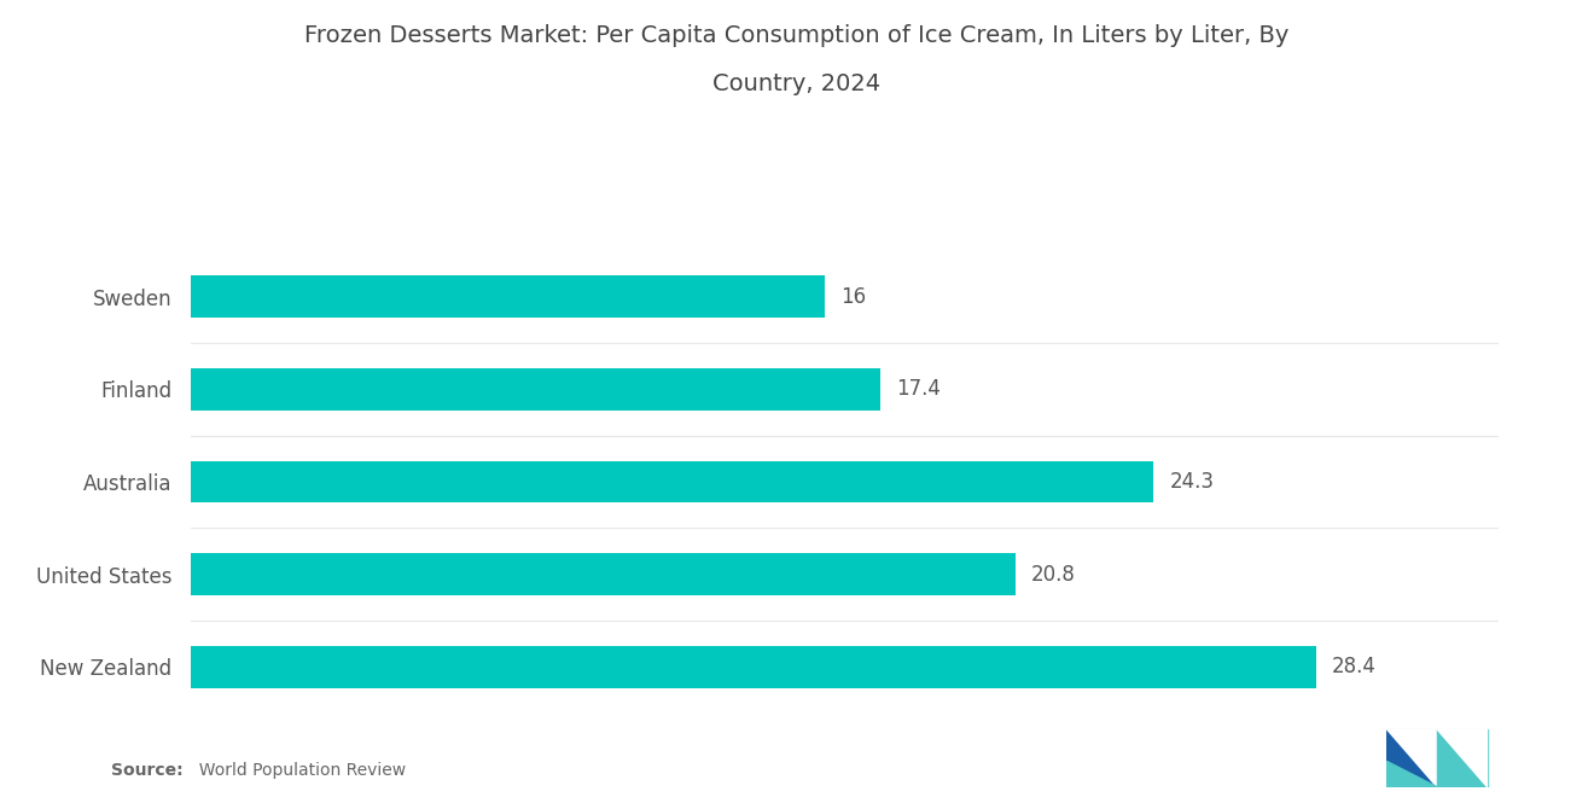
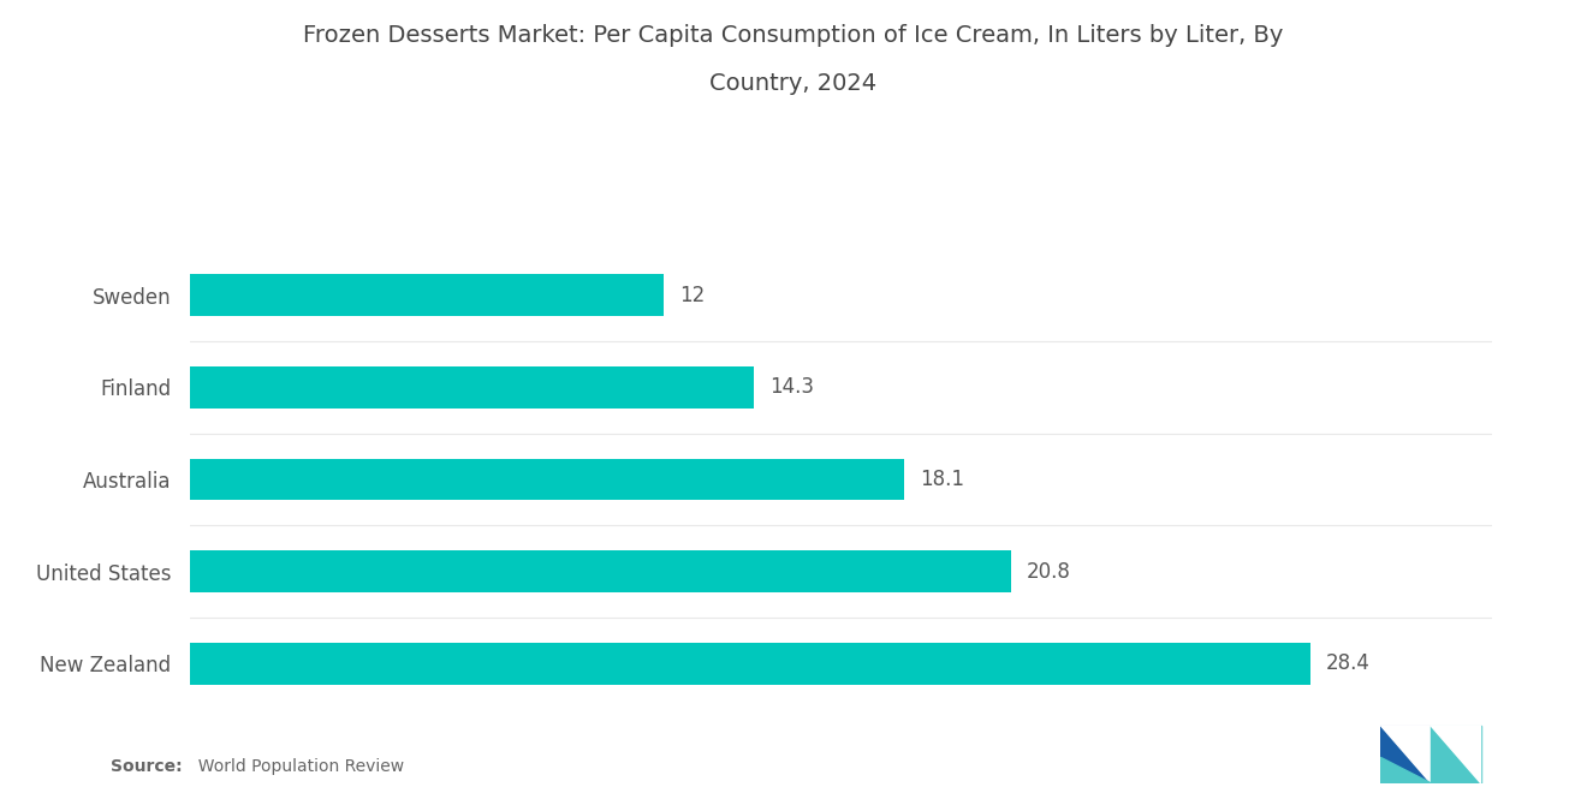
Sweden: 16 -> 12
Finland: 17.4 -> 14.3
Australia: 24.3 -> 18.1
